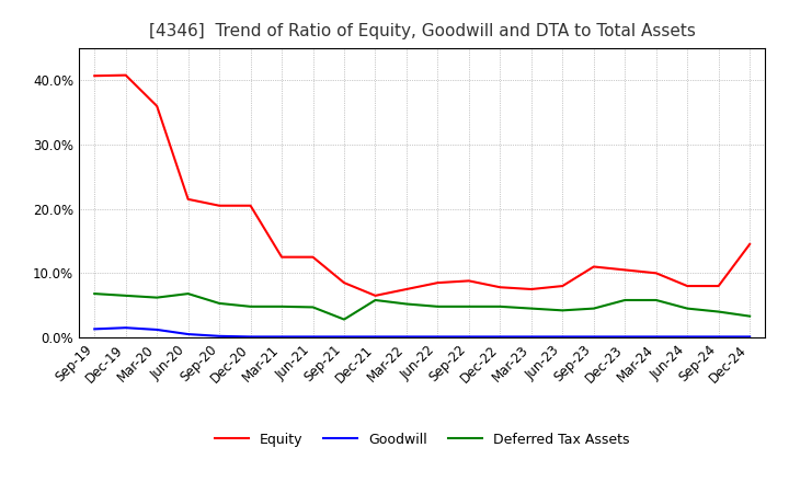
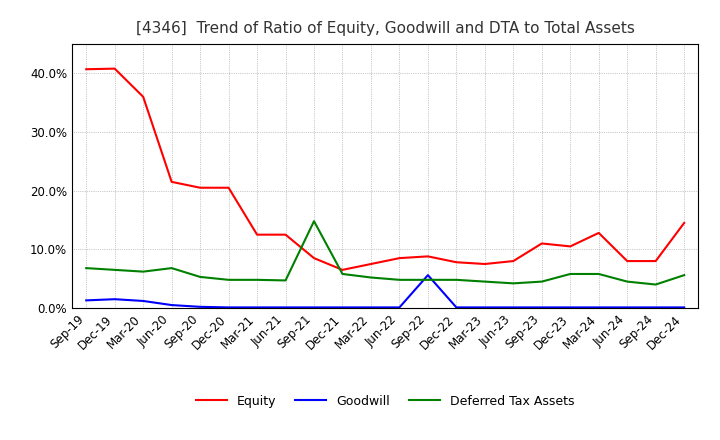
Deferred Tax Assets/Sep-21: 2.8% -> 14.8%
Goodwill/Sep-22: 0.1% -> 5.6%
Equity/Mar-24: 10.0% -> 12.8%
Deferred Tax Assets/Dec-24: 3.3% -> 5.6%
